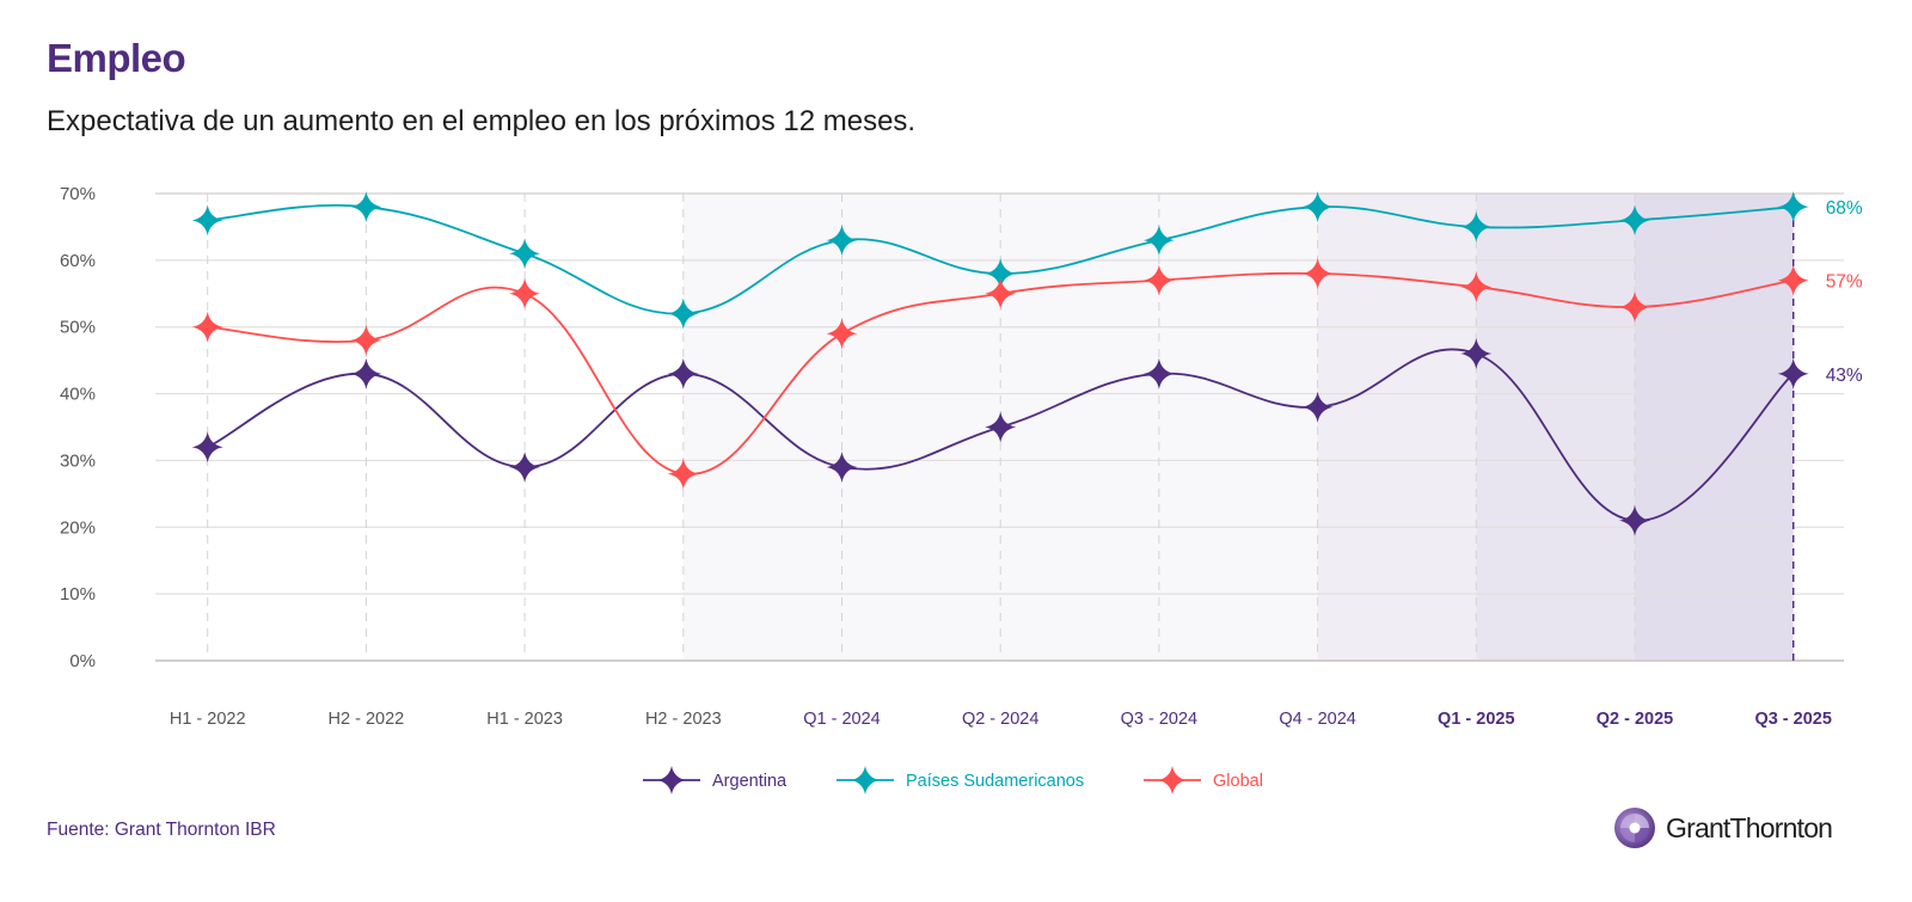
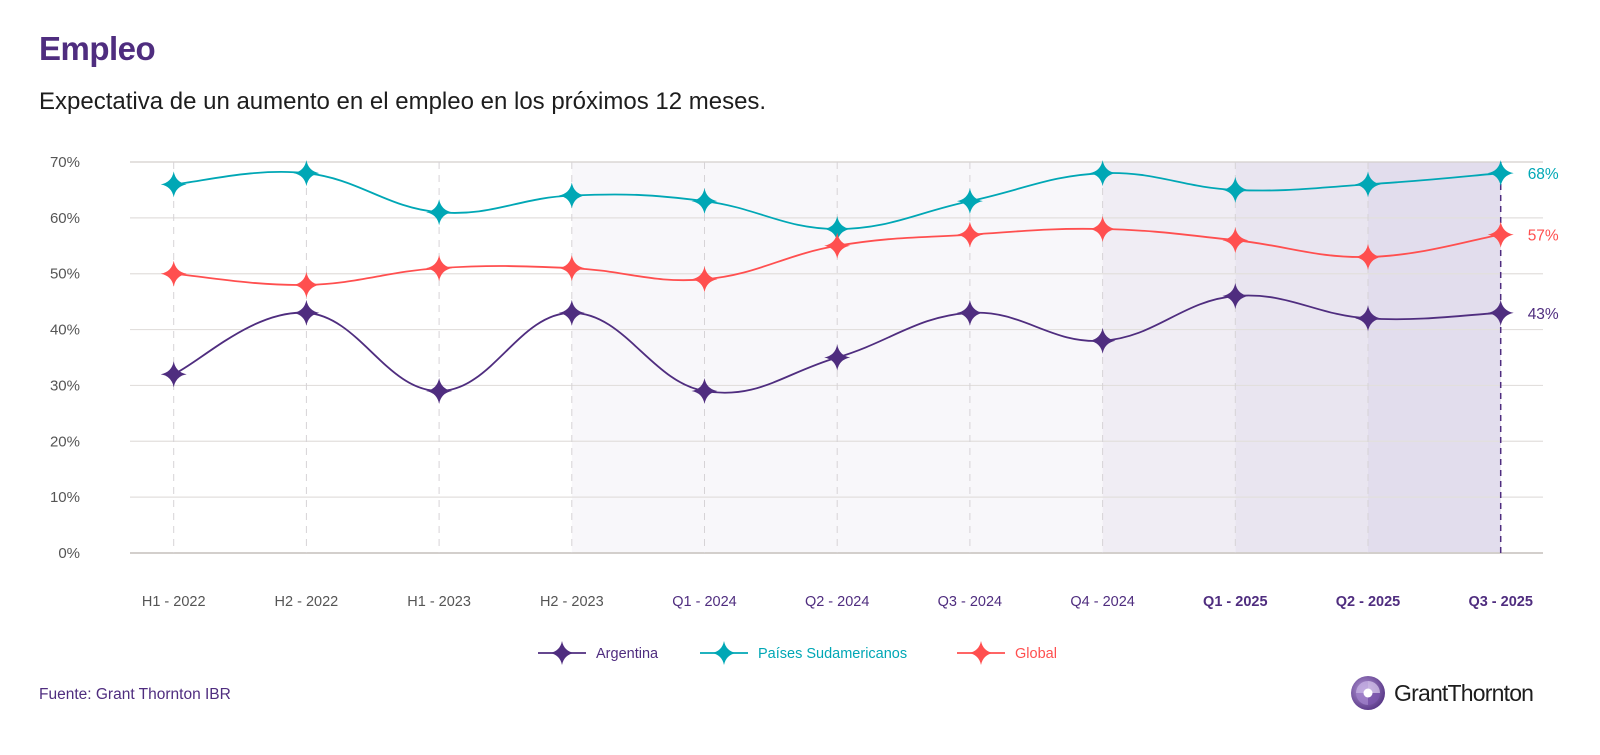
Global/H1 - 2023: 55% -> 51%
Países Sudamericanos/H2 - 2023: 52% -> 64%
Global/H2 - 2023: 28% -> 51%
Argentina/Q2 - 2025: 21% -> 42%
